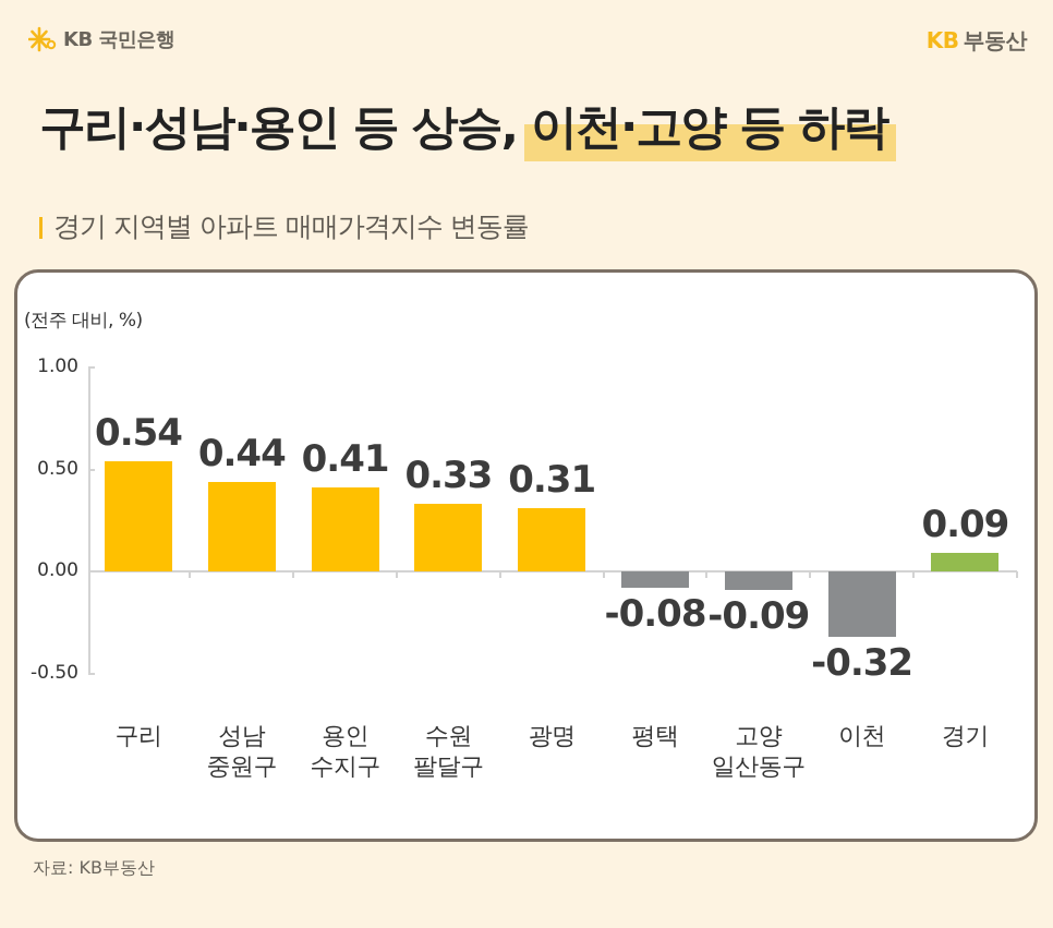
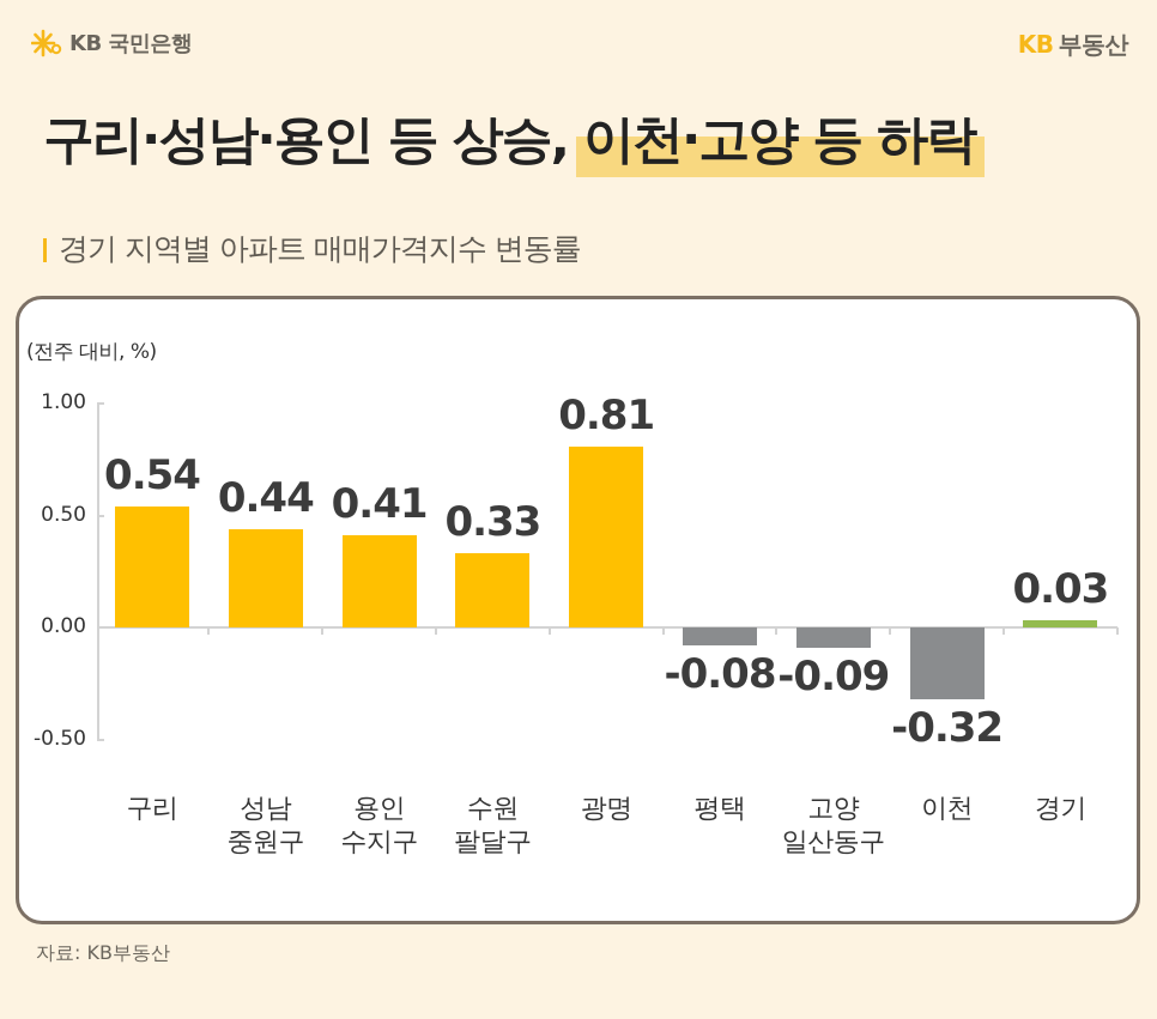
광명: 0.31 -> 0.81
경기: 0.09 -> 0.03
